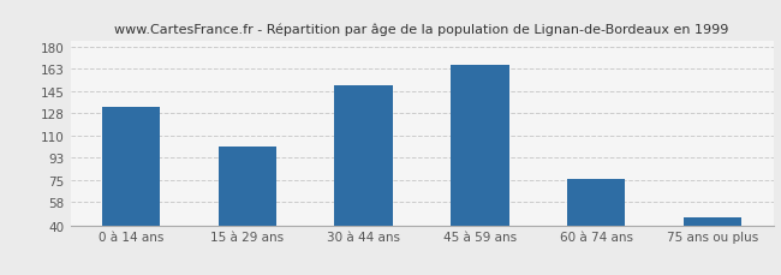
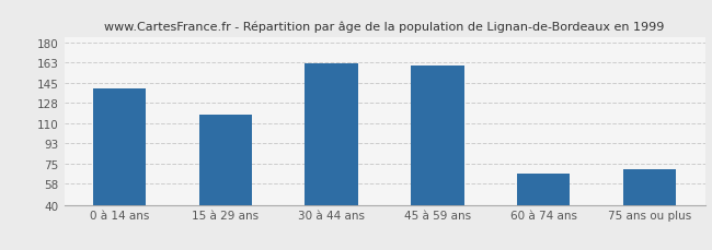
0 à 14 ans: 133 -> 140
15 à 29 ans: 102 -> 118
30 à 44 ans: 150 -> 162
45 à 59 ans: 166 -> 160
60 à 74 ans: 76 -> 67
75 ans ou plus: 46 -> 71
